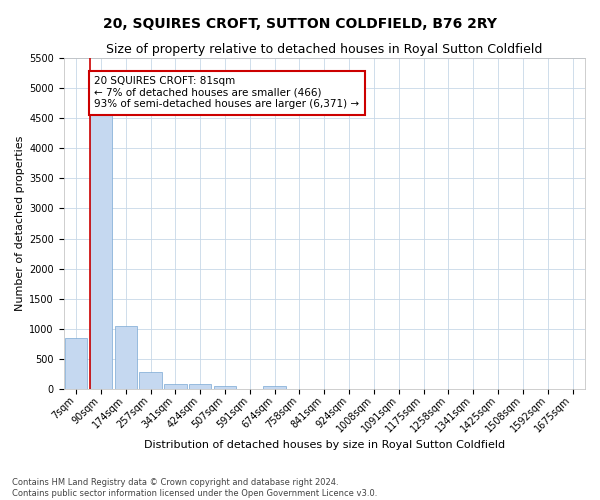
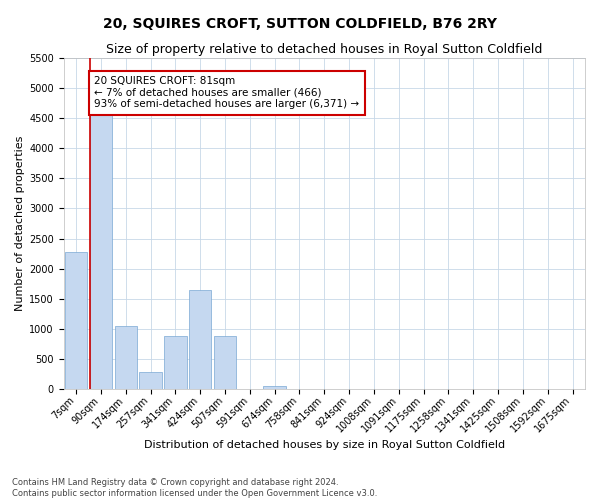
7sqm: 850 -> 2280
341sqm: 90 -> 880
424sqm: 80 -> 1640
507sqm: 50 -> 880
